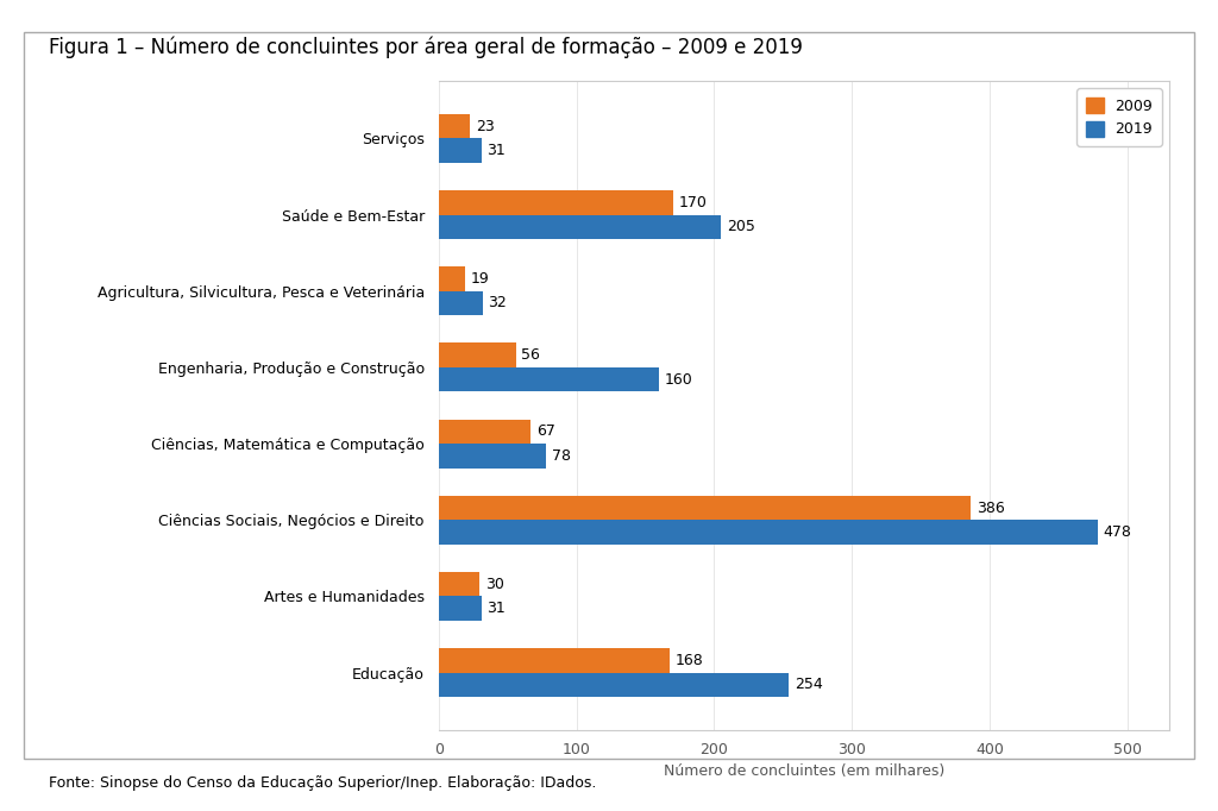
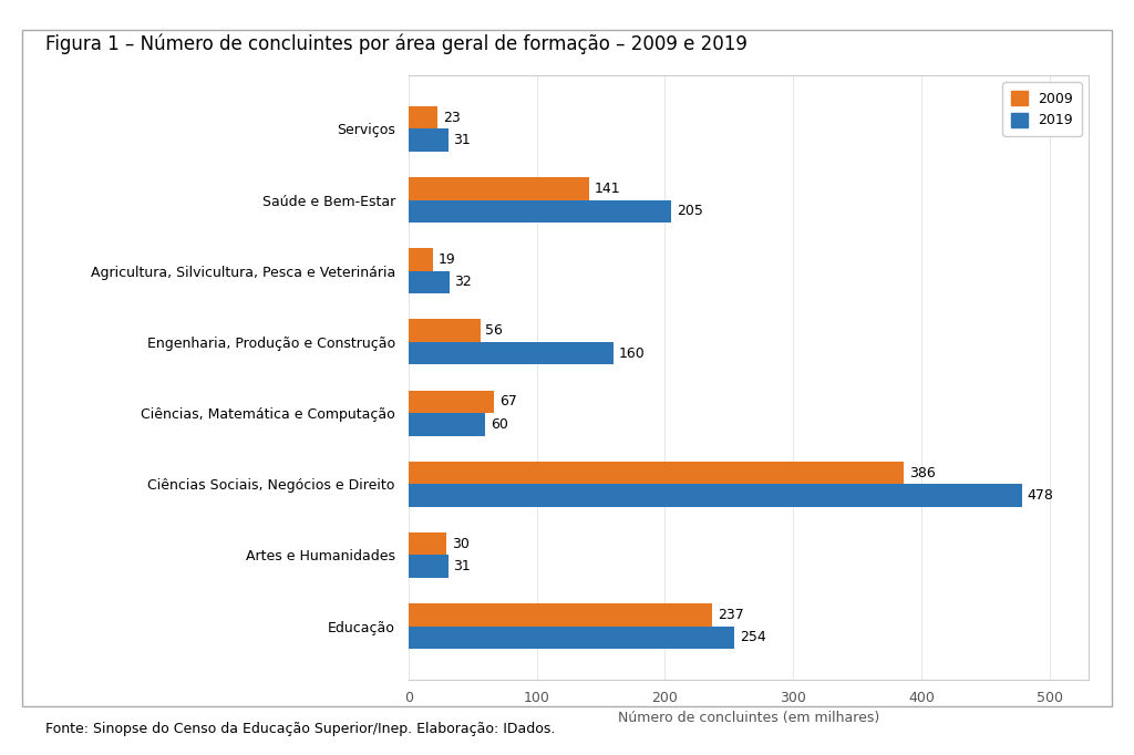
2009/Saúde e Bem-Estar: 170 -> 141
2019/Ciências, Matemática e Computação: 78 -> 60
2009/Educação: 168 -> 237
